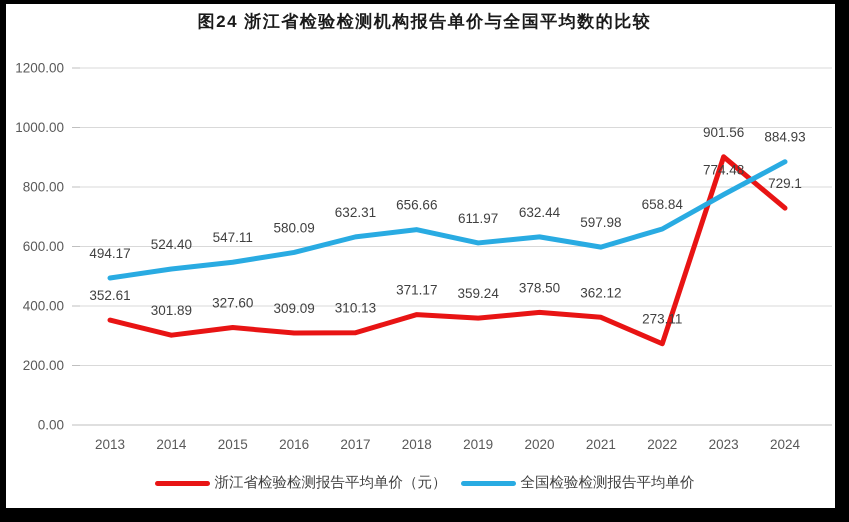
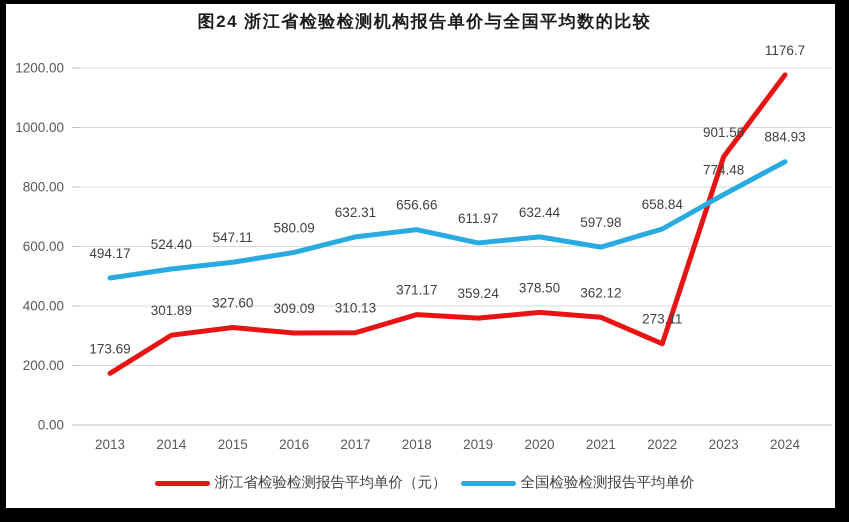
浙江省检验检测报告平均单价（元）/2013: 352.61 -> 173.69
浙江省检验检测报告平均单价（元）/2024: 729.1 -> 1176.7
